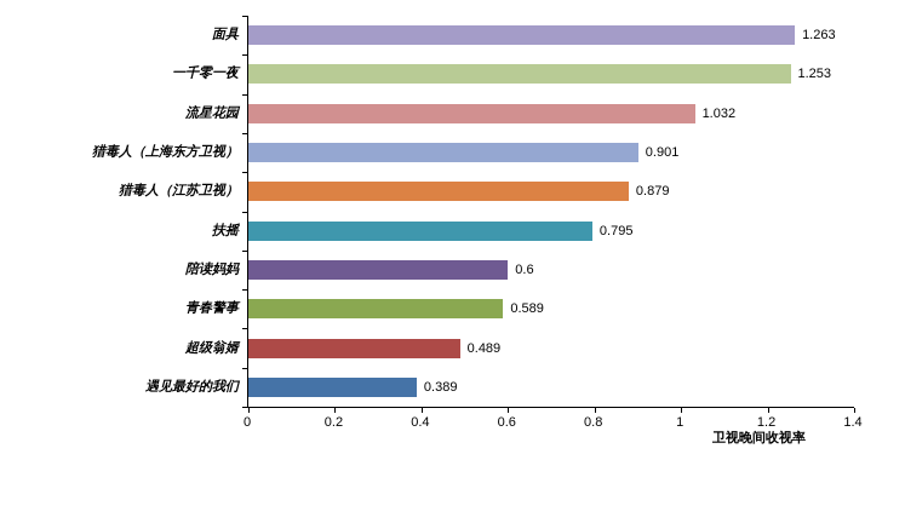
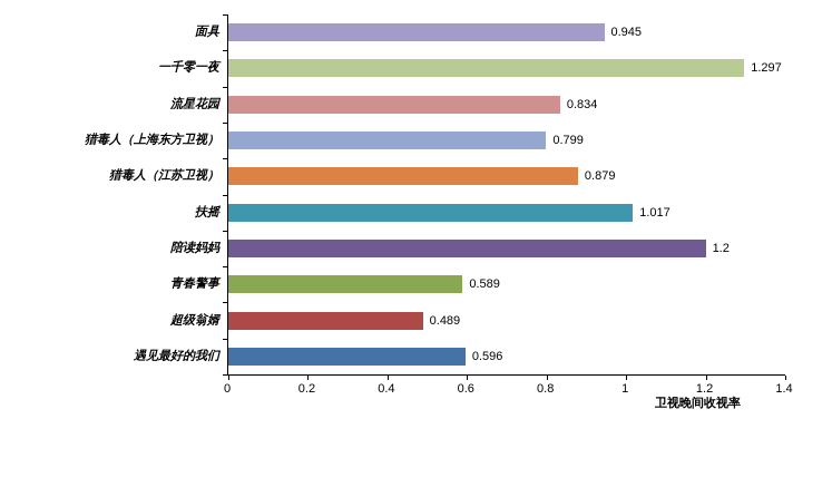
面具: 1.263 -> 0.945
一千零一夜: 1.253 -> 1.297
流星花园: 1.032 -> 0.834
猎毒人（上海东方卫视）: 0.901 -> 0.799
扶摇: 0.795 -> 1.017
陪读妈妈: 0.6 -> 1.2
遇见最好的我们: 0.389 -> 0.596
